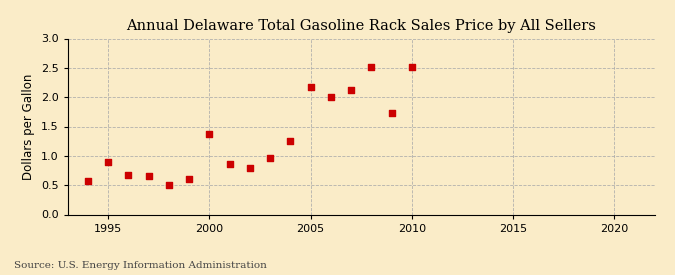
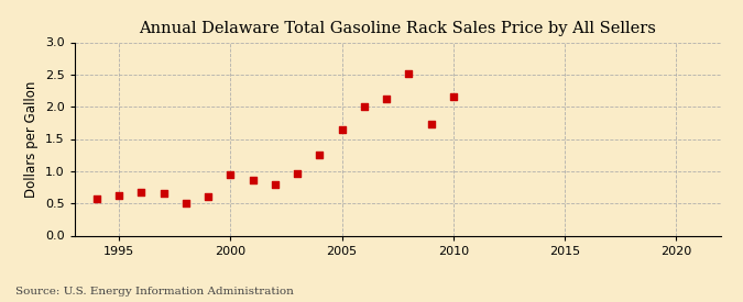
1995: 0.90 -> 0.62
2000: 1.38 -> 0.95
2005: 2.18 -> 1.65
2010: 2.52 -> 2.15
